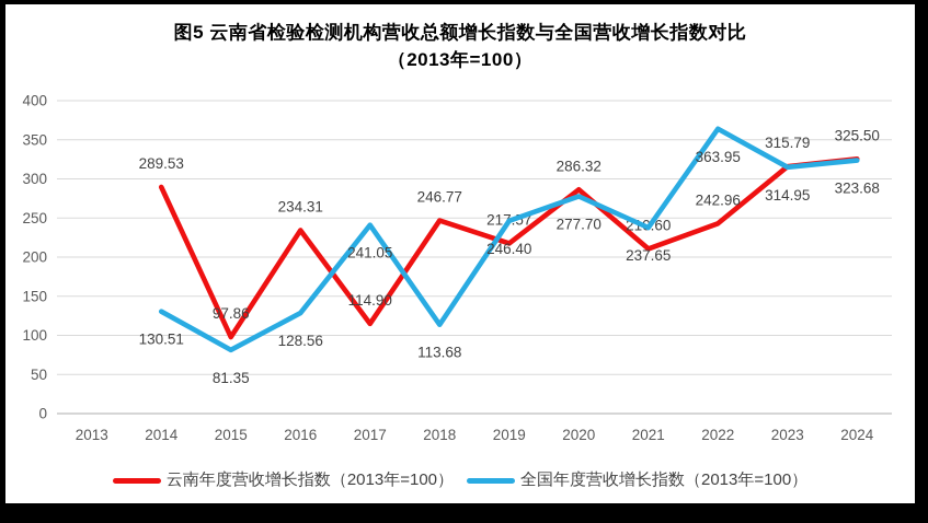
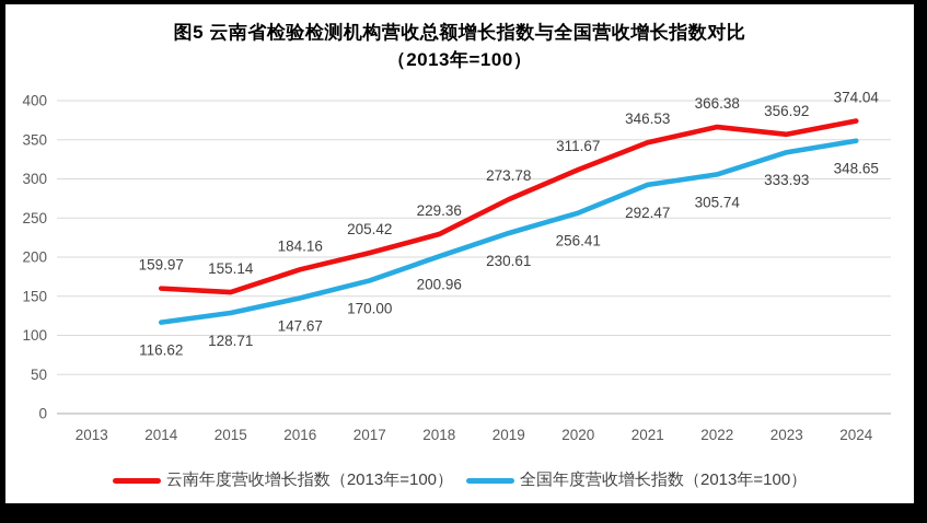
云南年度营收增长指数（2013年=100）/2014: 289.53 -> 159.97
全国年度营收增长指数（2013年=100）/2014: 130.51 -> 116.62
云南年度营收增长指数（2013年=100）/2015: 97.86 -> 155.14
全国年度营收增长指数（2013年=100）/2015: 81.35 -> 128.71
云南年度营收增长指数（2013年=100）/2016: 234.31 -> 184.16
全国年度营收增长指数（2013年=100）/2016: 128.56 -> 147.67
云南年度营收增长指数（2013年=100）/2017: 114.90 -> 205.42
全国年度营收增长指数（2013年=100）/2017: 241.05 -> 170.00
云南年度营收增长指数（2013年=100）/2018: 246.77 -> 229.36
全国年度营收增长指数（2013年=100）/2018: 113.68 -> 200.96
云南年度营收增长指数（2013年=100）/2019: 217.57 -> 273.78
全国年度营收增长指数（2013年=100）/2019: 246.40 -> 230.61
云南年度营收增长指数（2013年=100）/2020: 286.32 -> 311.67
全国年度营收增长指数（2013年=100）/2020: 277.70 -> 256.41
云南年度营收增长指数（2013年=100）/2021: 210.60 -> 346.53
全国年度营收增长指数（2013年=100）/2021: 237.65 -> 292.47
云南年度营收增长指数（2013年=100）/2022: 242.96 -> 366.38
全国年度营收增长指数（2013年=100）/2022: 363.95 -> 305.74
云南年度营收增长指数（2013年=100）/2023: 315.79 -> 356.92
全国年度营收增长指数（2013年=100）/2023: 314.95 -> 333.93
云南年度营收增长指数（2013年=100）/2024: 325.50 -> 374.04
全国年度营收增长指数（2013年=100）/2024: 323.68 -> 348.65
